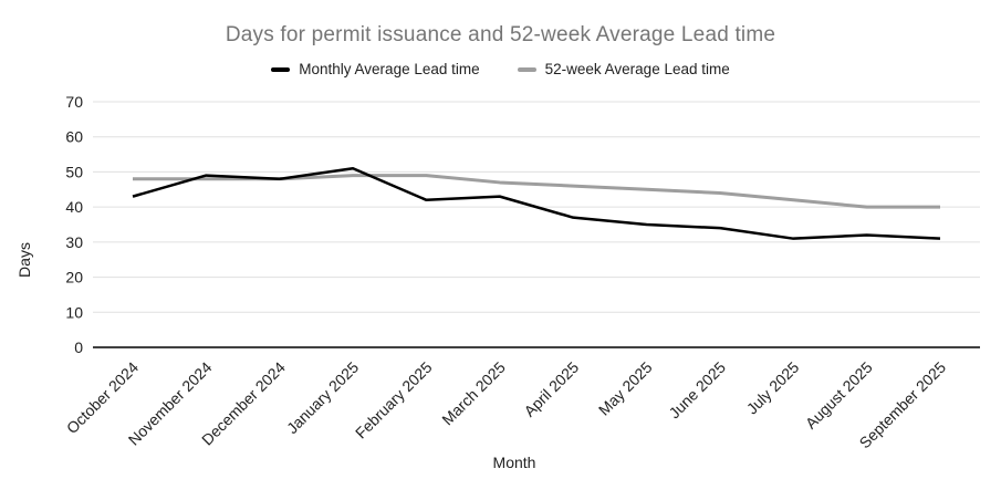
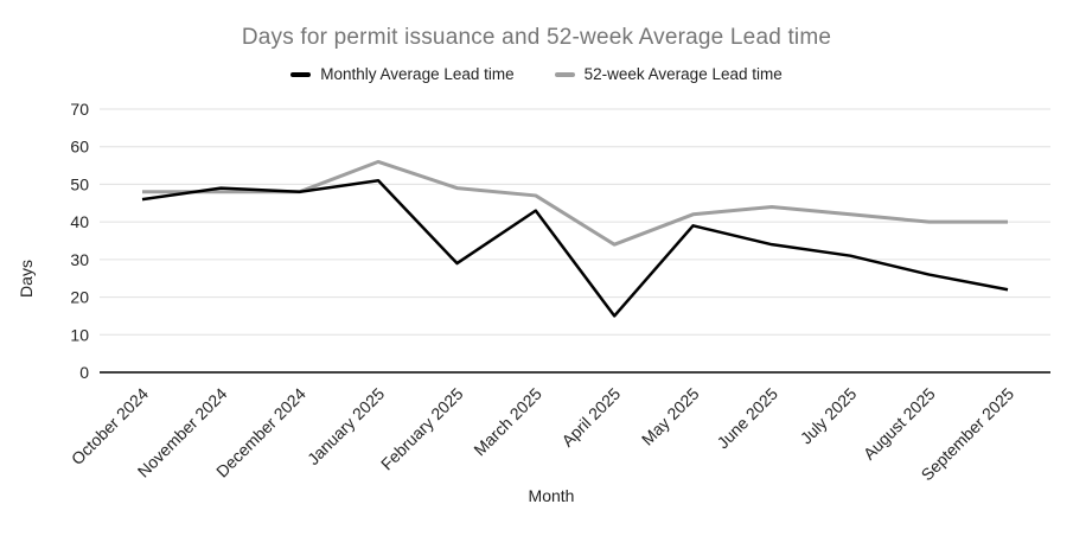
Monthly Average Lead time/October 2024: 43 -> 46
52-week Average Lead time/January 2025: 49 -> 56
Monthly Average Lead time/February 2025: 42 -> 29
Monthly Average Lead time/April 2025: 37 -> 15
52-week Average Lead time/April 2025: 46 -> 34
Monthly Average Lead time/May 2025: 35 -> 39
52-week Average Lead time/May 2025: 45 -> 42
Monthly Average Lead time/August 2025: 32 -> 26
Monthly Average Lead time/September 2025: 31 -> 22
